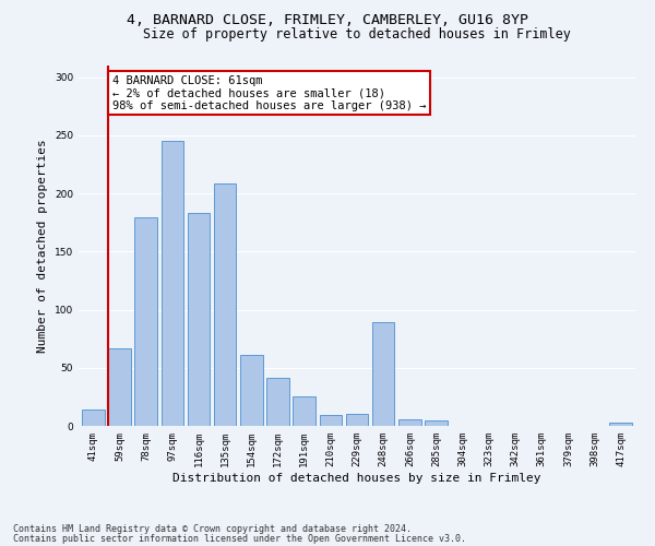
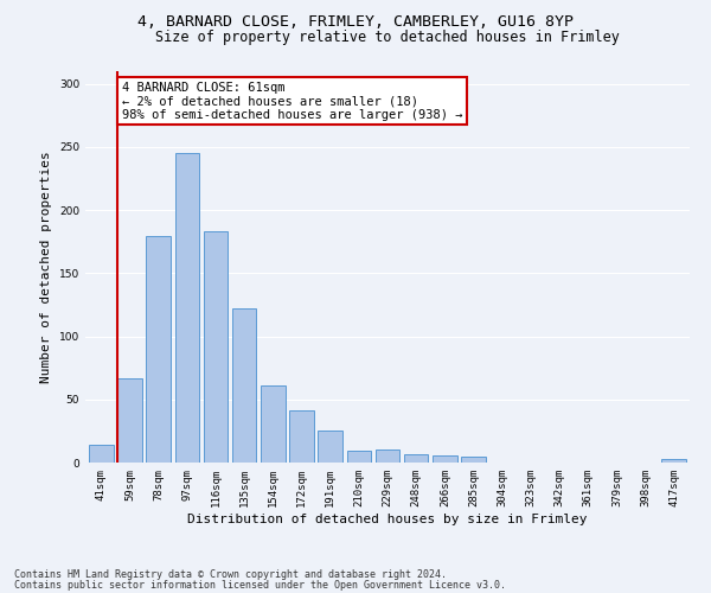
135sqm: 209 -> 122
248sqm: 89 -> 7
